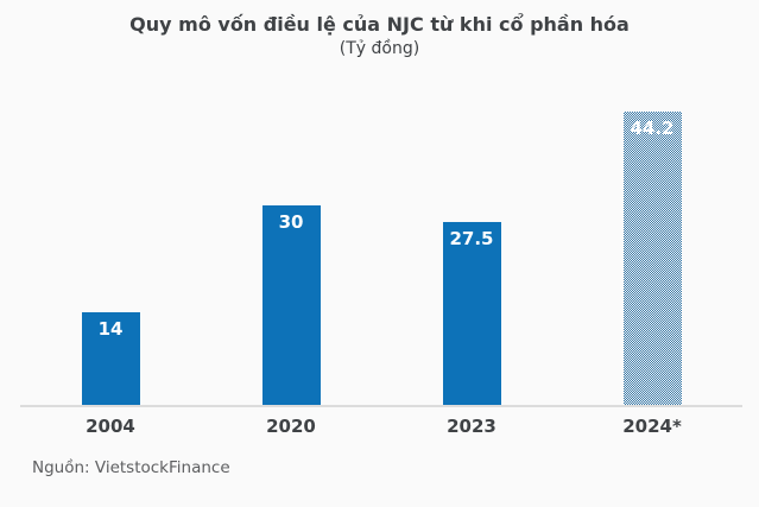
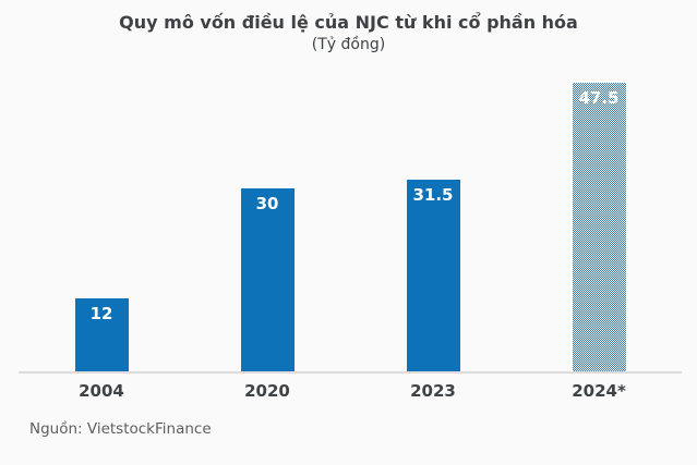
2004: 14 -> 12
2023: 27.5 -> 31.5
2024*: 44.2 -> 47.5
